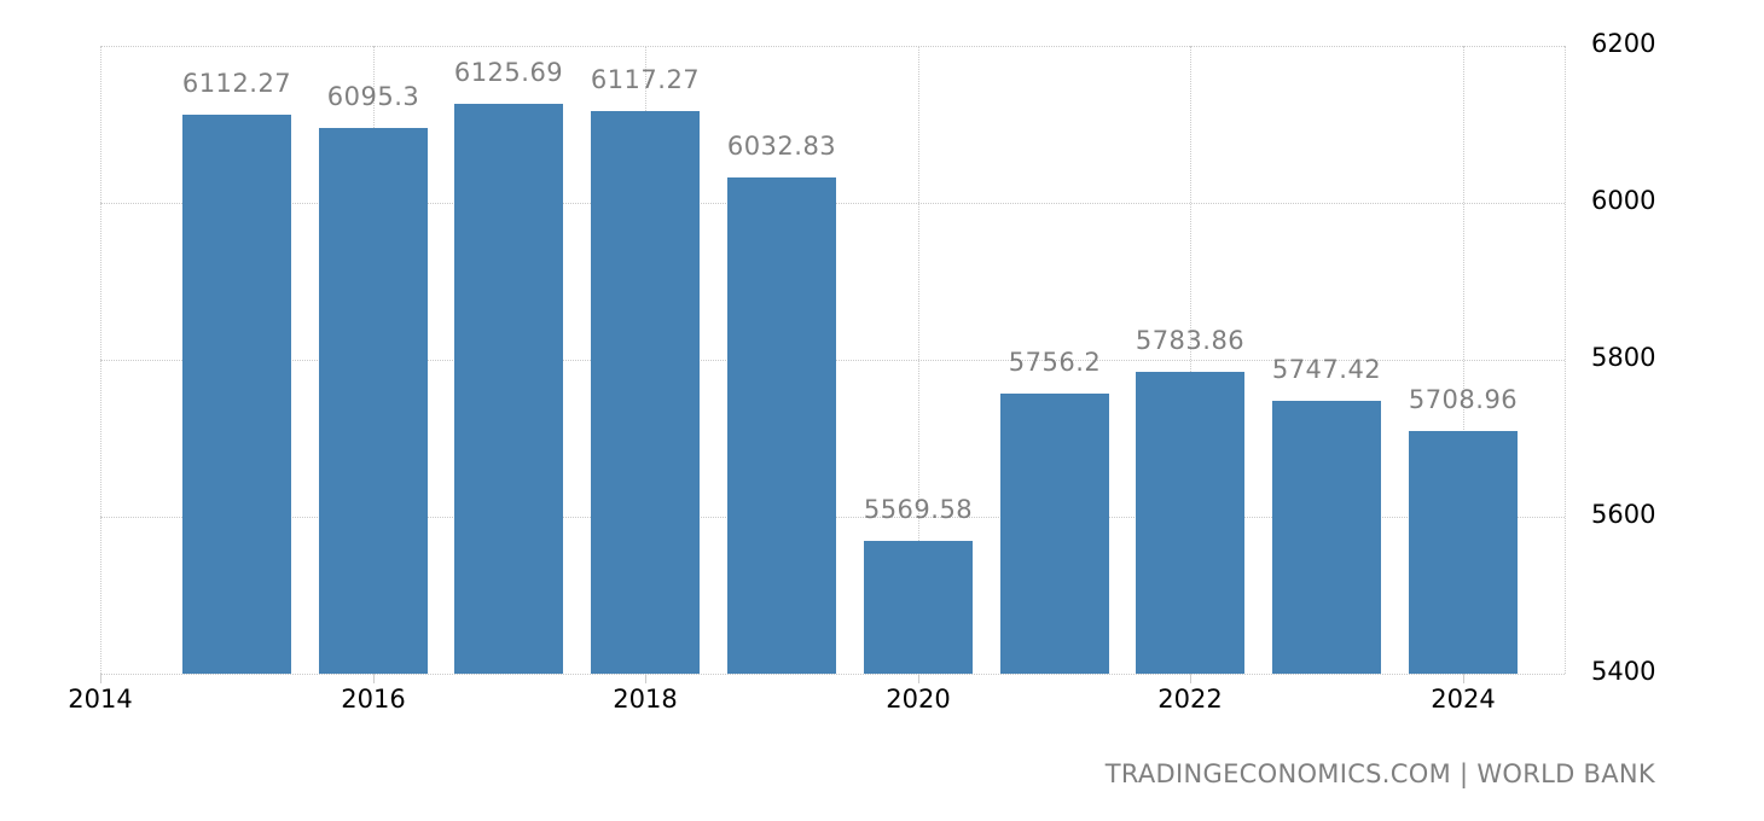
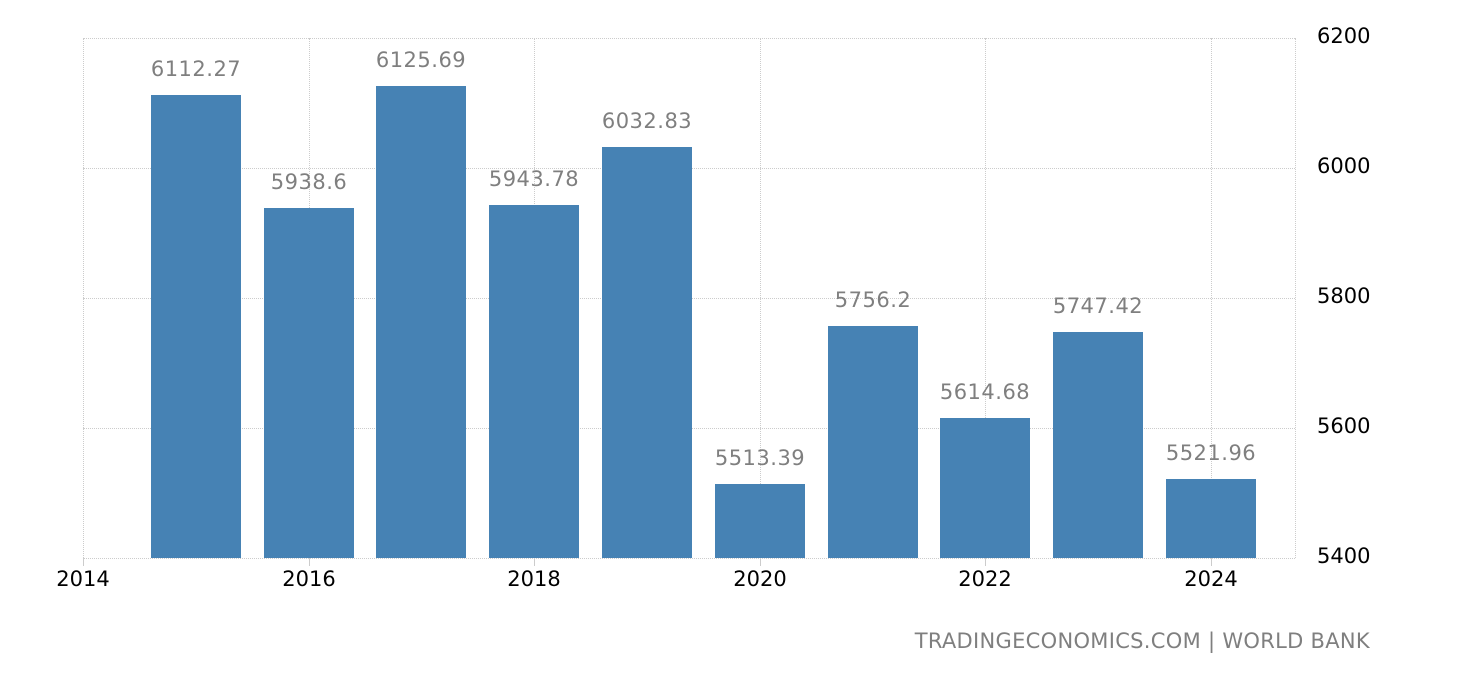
2016: 6095.3 -> 5938.6
2018: 6117.27 -> 5943.78
2020: 5569.58 -> 5513.39
2022: 5783.86 -> 5614.68
2024: 5708.96 -> 5521.96
